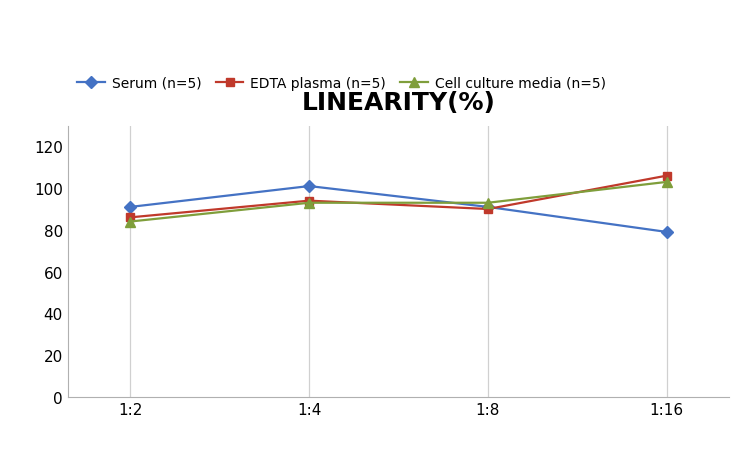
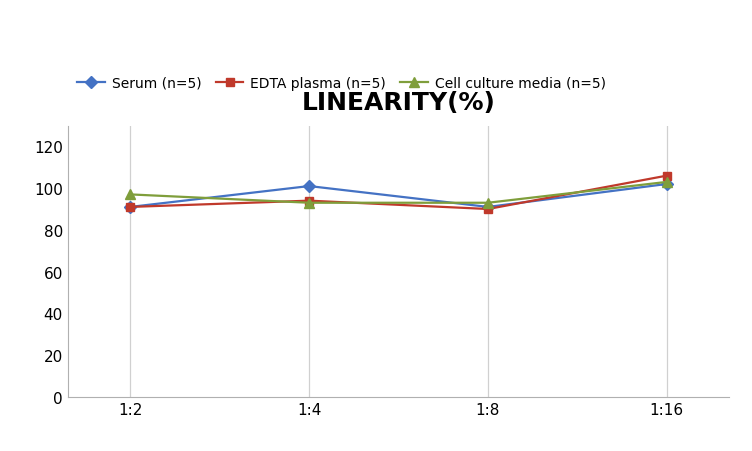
EDTA plasma (n=5)/1:2: 86 -> 91
Cell culture media (n=5)/1:2: 84 -> 97
Serum (n=5)/1:16: 79 -> 102
